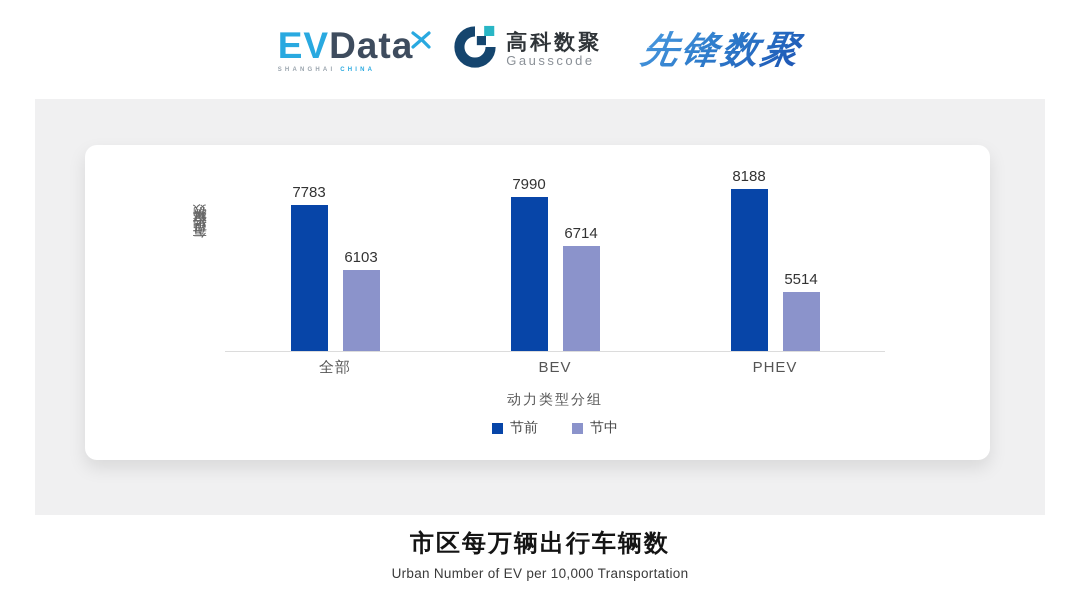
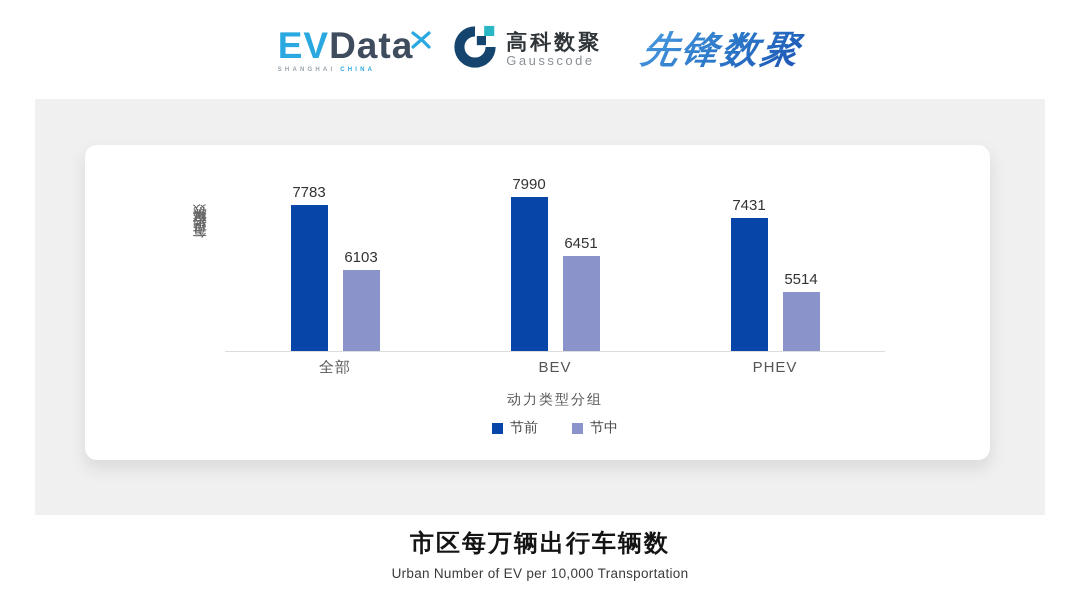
节中/BEV: 6714 -> 6451
节前/PHEV: 8188 -> 7431
